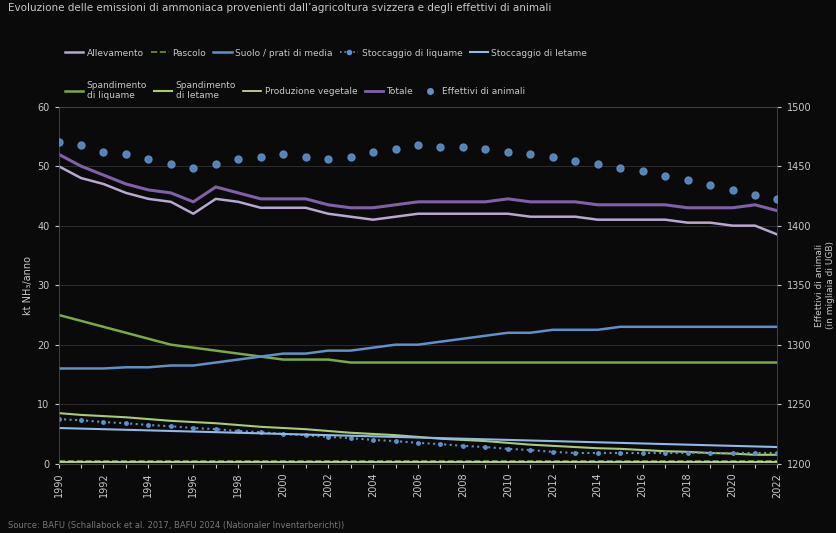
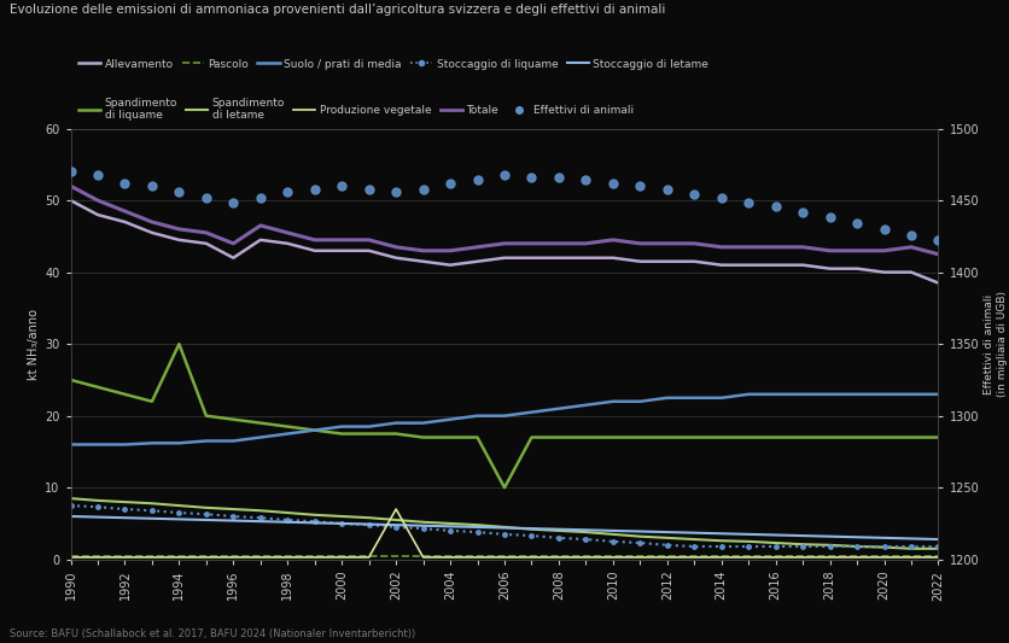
Spandimento di liquame/1994: 21.0 -> 30.0
Produzione vegetale/2002: 0.3 -> 7.0
Spandimento di liquame/2006: 17.0 -> 10.0
